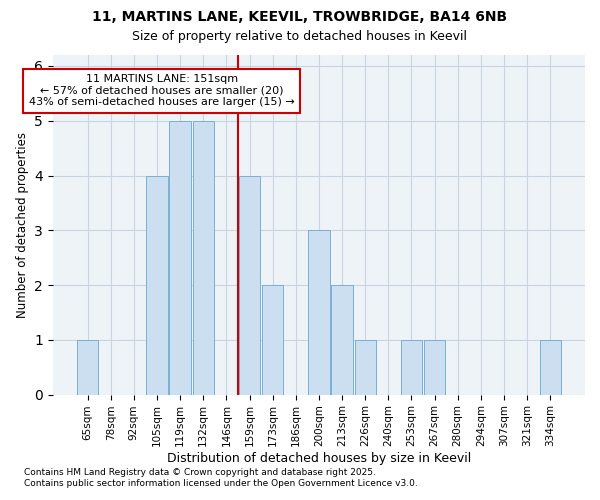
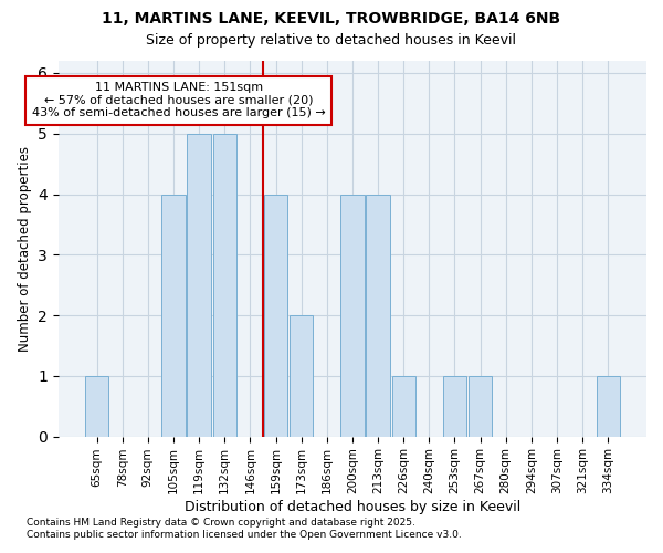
200sqm: 3 -> 4
213sqm: 2 -> 4
